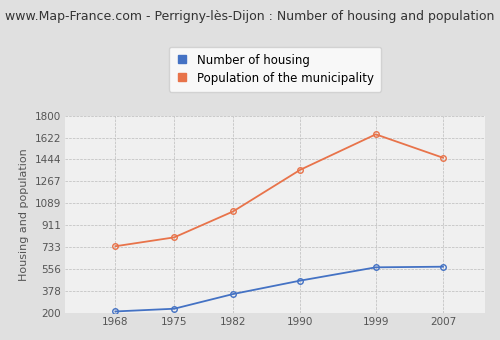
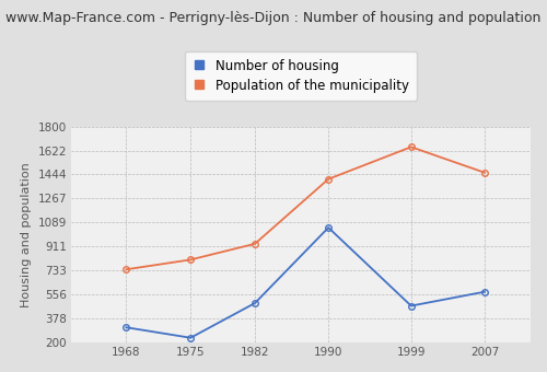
Number of housing/1968: 210 -> 310
Number of housing/1982: 350 -> 490
Population of the municipality/1982: 1020 -> 930
Number of housing/1990: 460 -> 1050
Population of the municipality/1990: 1360 -> 1410
Number of housing/1999: 570 -> 470
